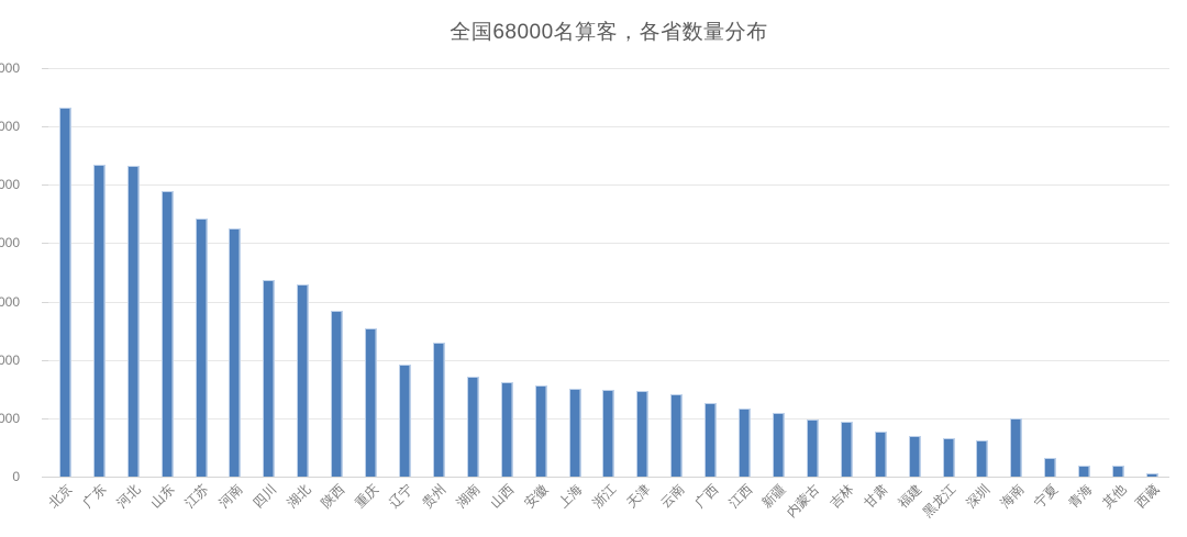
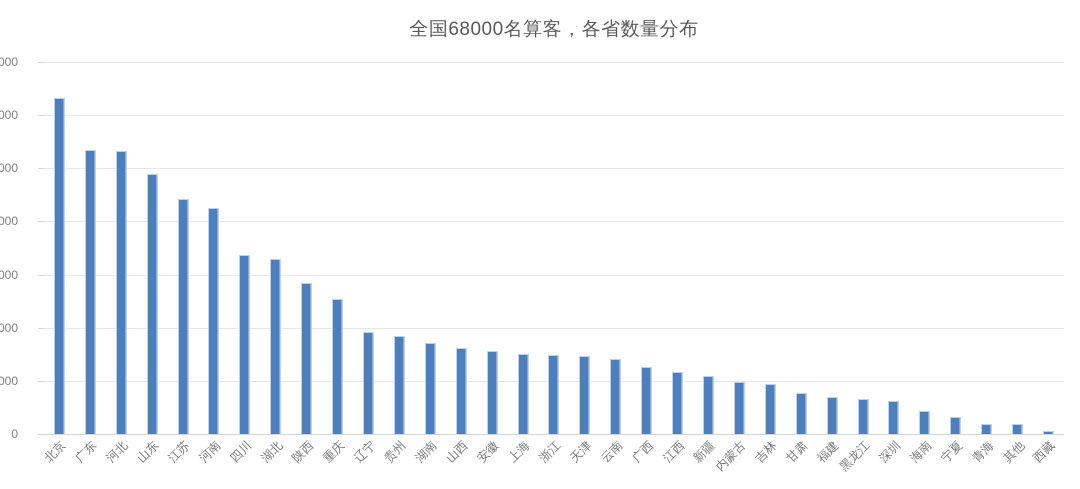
贵州: 2300 -> 1800
海南: 1000 -> 400
